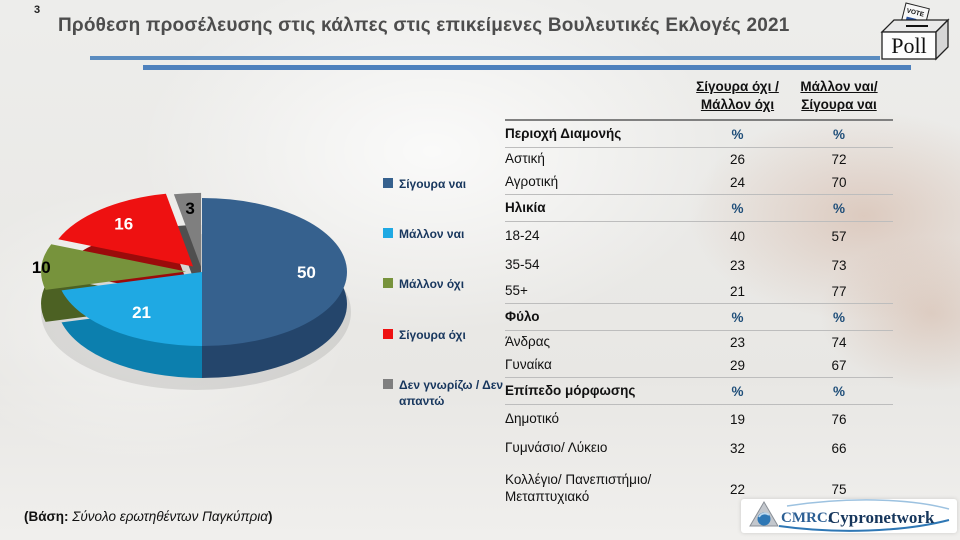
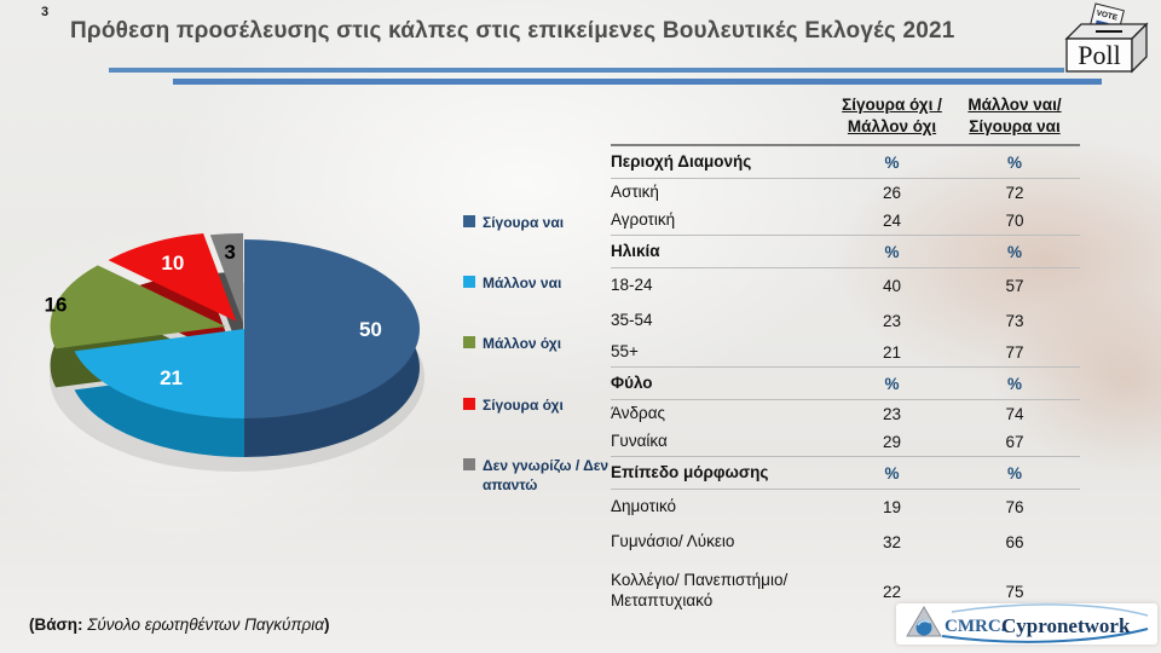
Μάλλον όχι: 10 -> 16
Σίγουρα όχι: 16 -> 10
